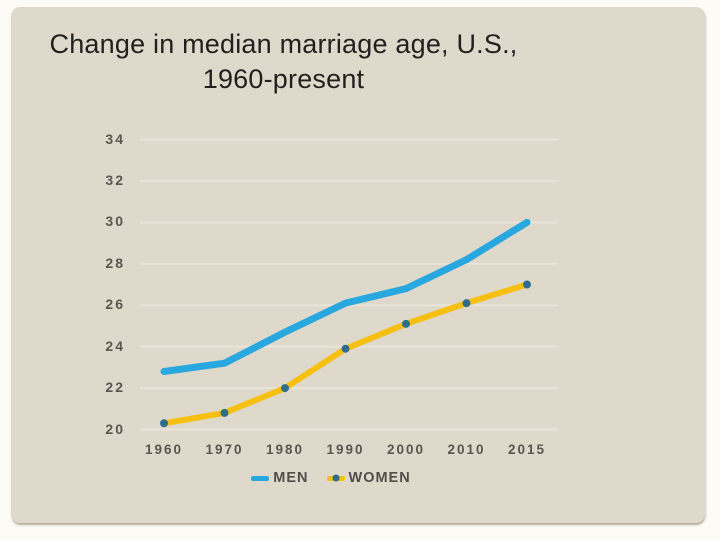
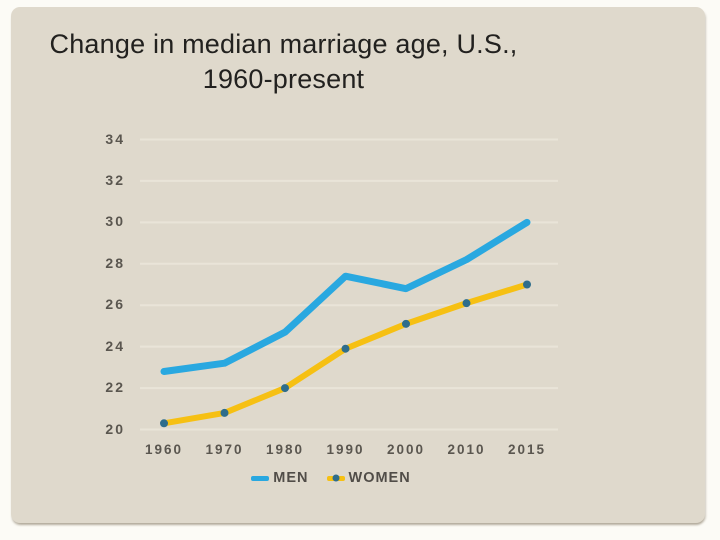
MEN/1990: 26.1 -> 27.4
